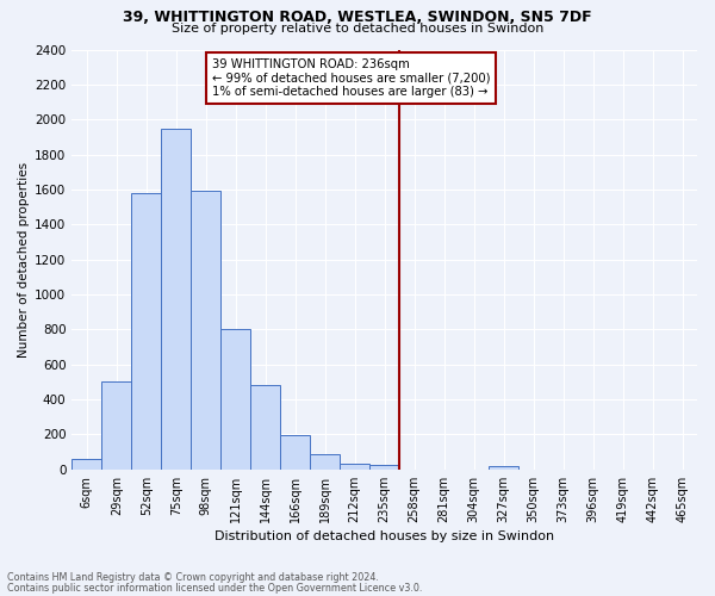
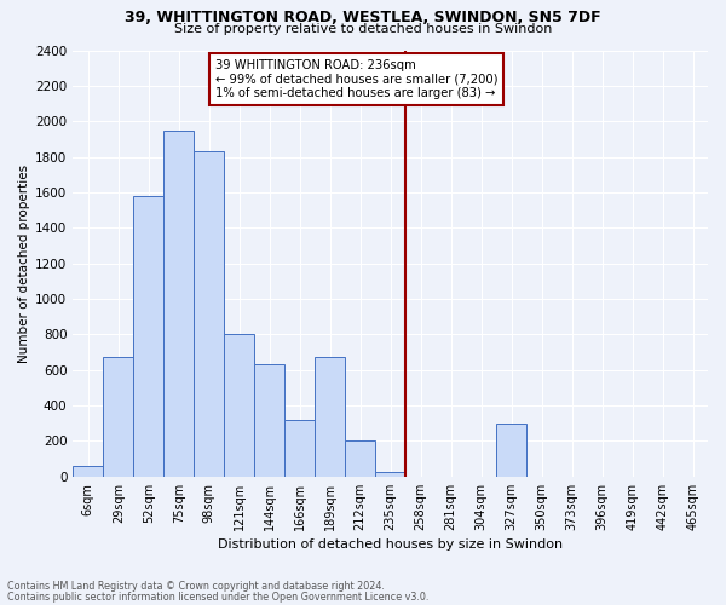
29sqm: 500 -> 670
98sqm: 1590 -> 1830
144sqm: 480 -> 630
166sqm: 200 -> 320
189sqm: 90 -> 670
212sqm: 40 -> 200
327sqm: 20 -> 300
